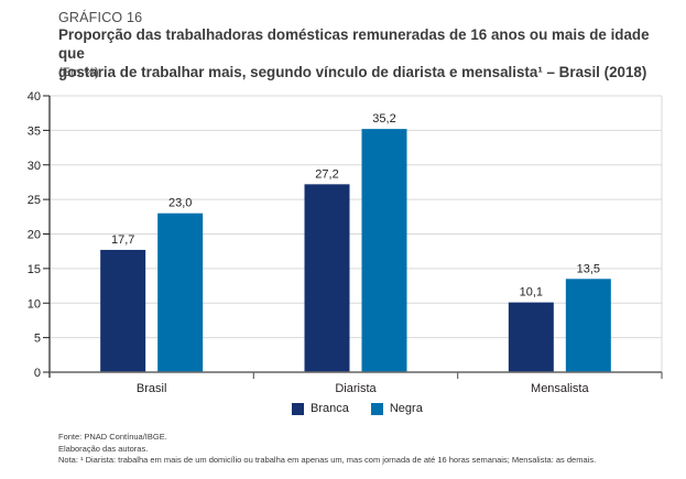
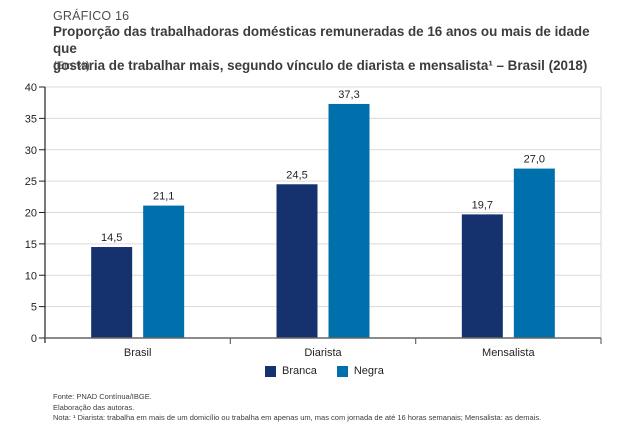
Branca/Brasil: 17,7 -> 14,5
Negra/Brasil: 23,0 -> 21,1
Branca/Diarista: 27,2 -> 24,5
Negra/Diarista: 35,2 -> 37,3
Branca/Mensalista: 10,1 -> 19,7
Negra/Mensalista: 13,5 -> 27,0
